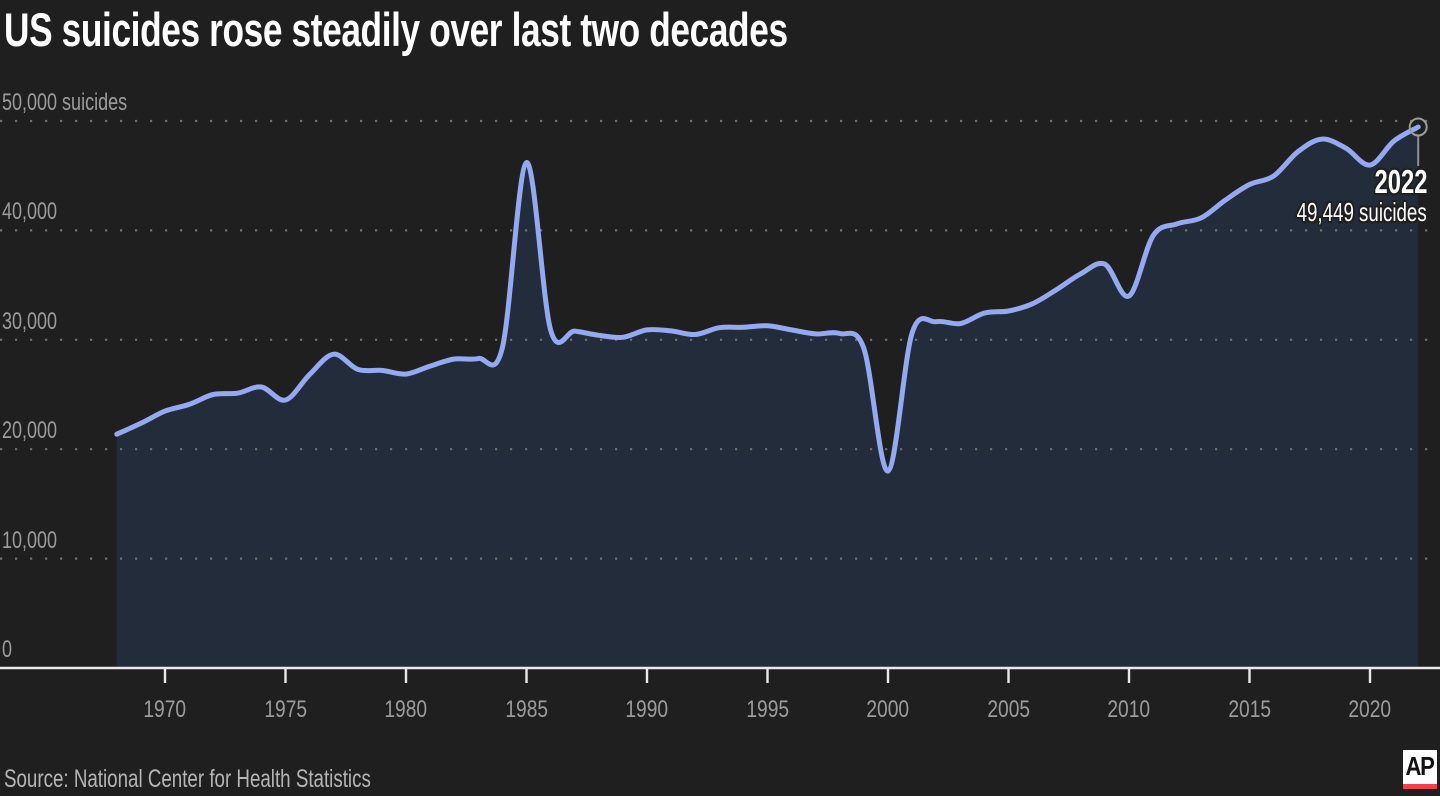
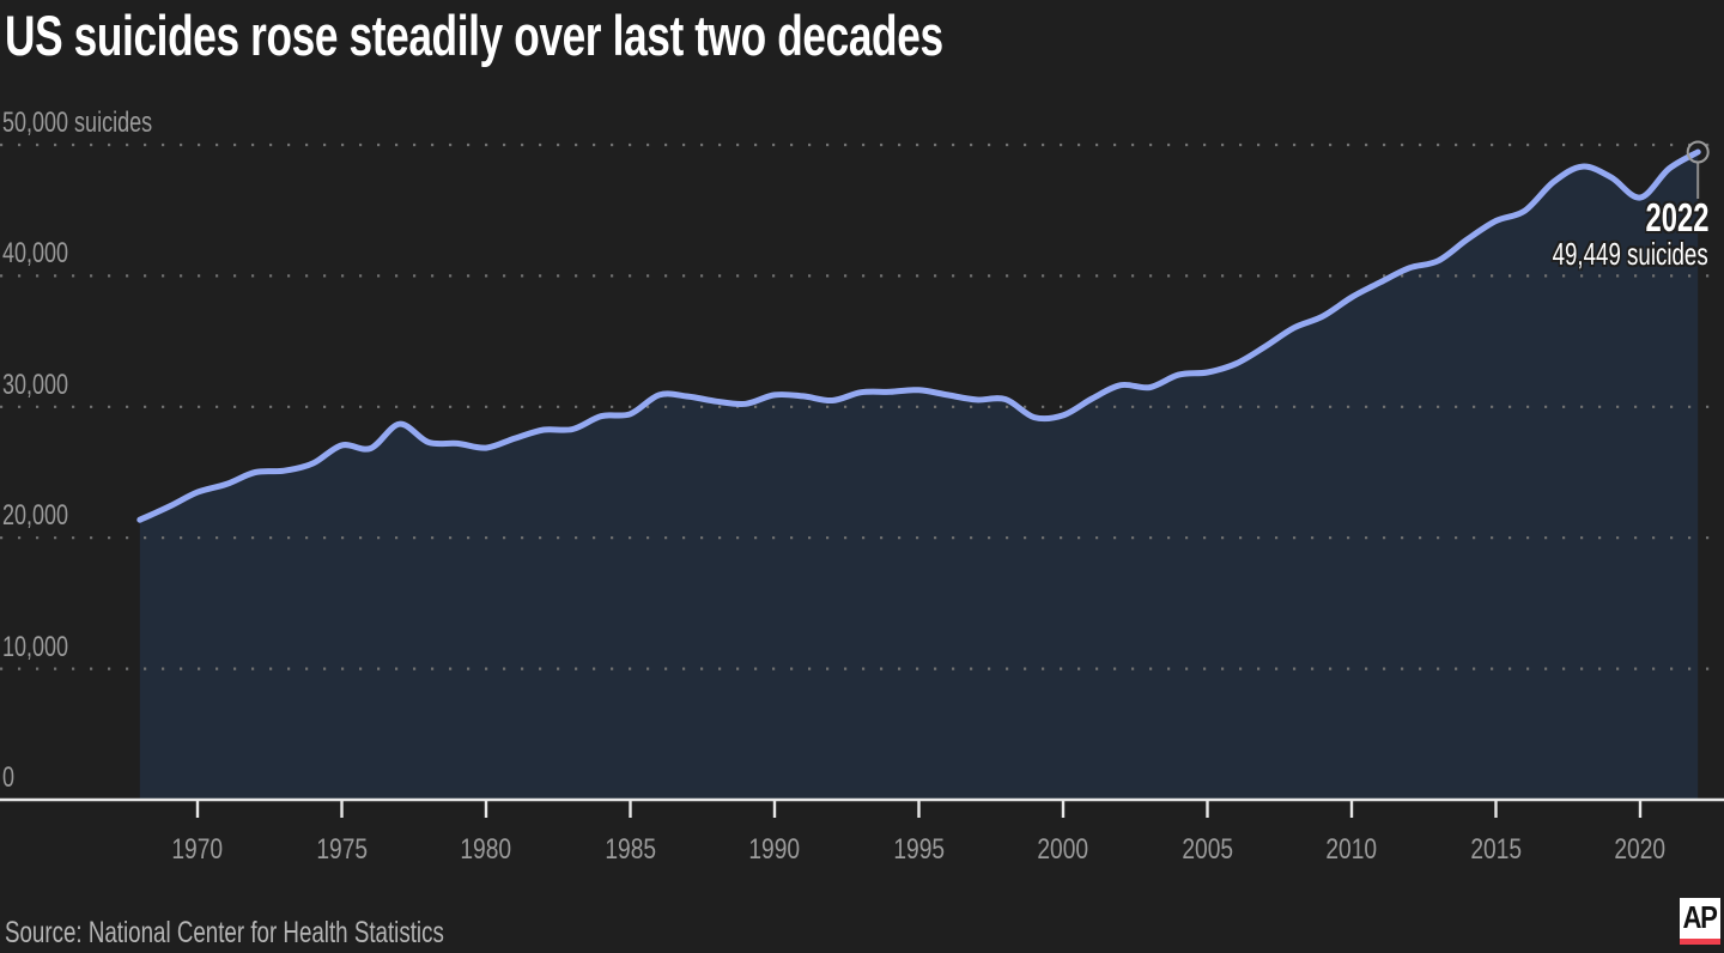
1975: 24500 -> 27100
1985: 46200 -> 29500
2000: 18000 -> 29400
2010: 34000 -> 38400
